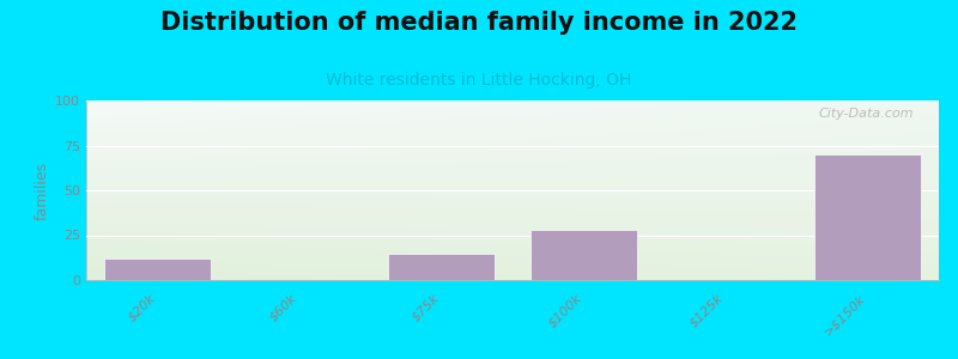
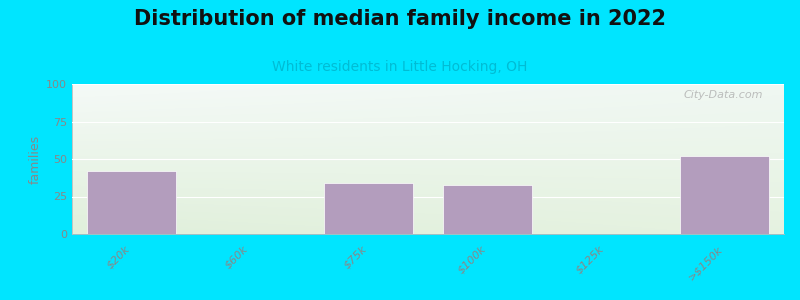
$20k: 12 -> 42
$75k: 15 -> 34
$100k: 28 -> 33
>$150k: 70 -> 52
